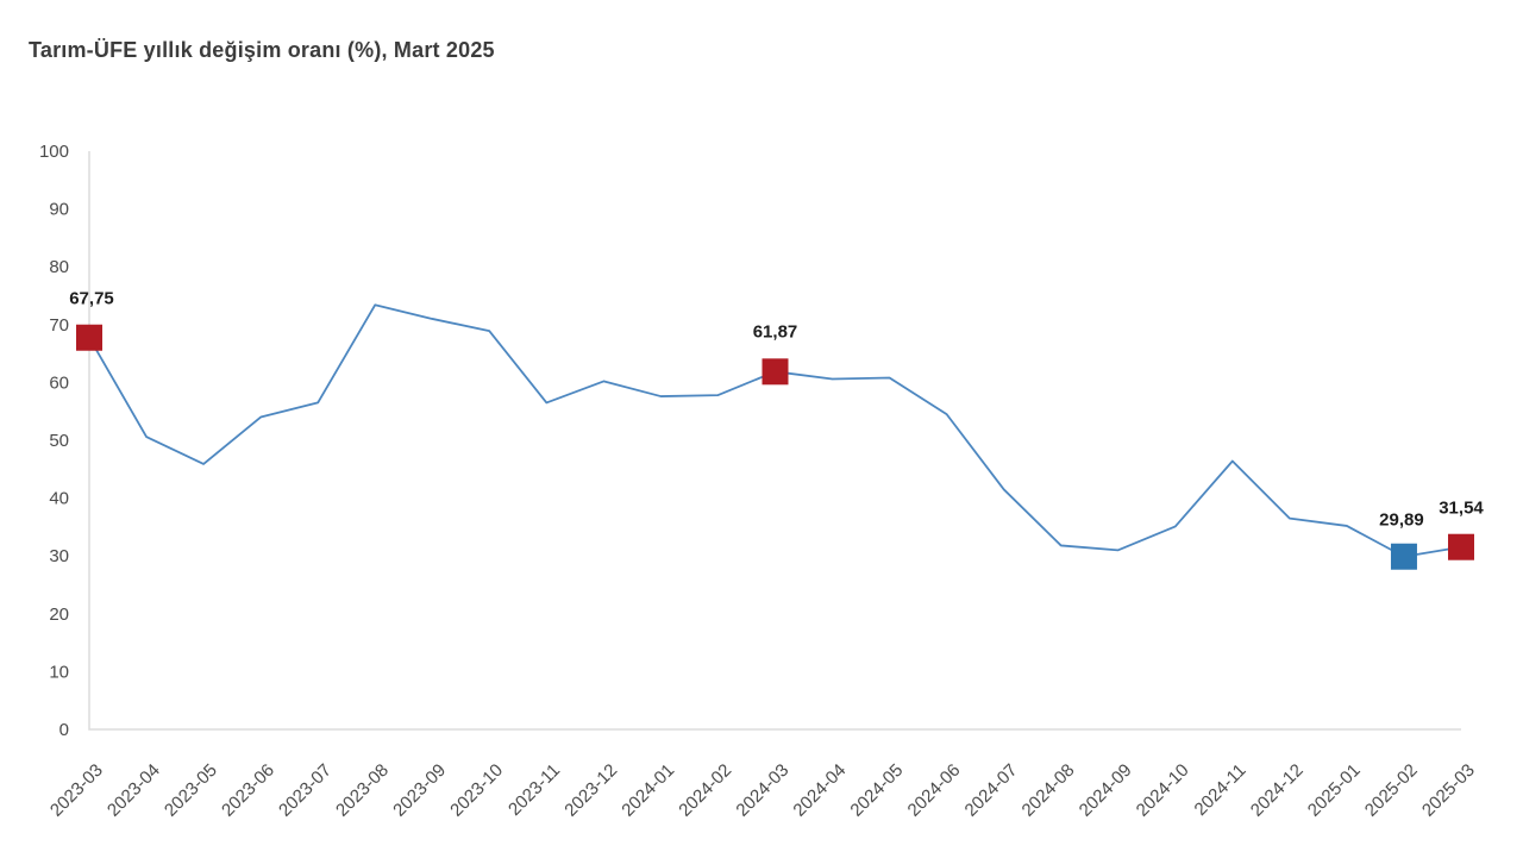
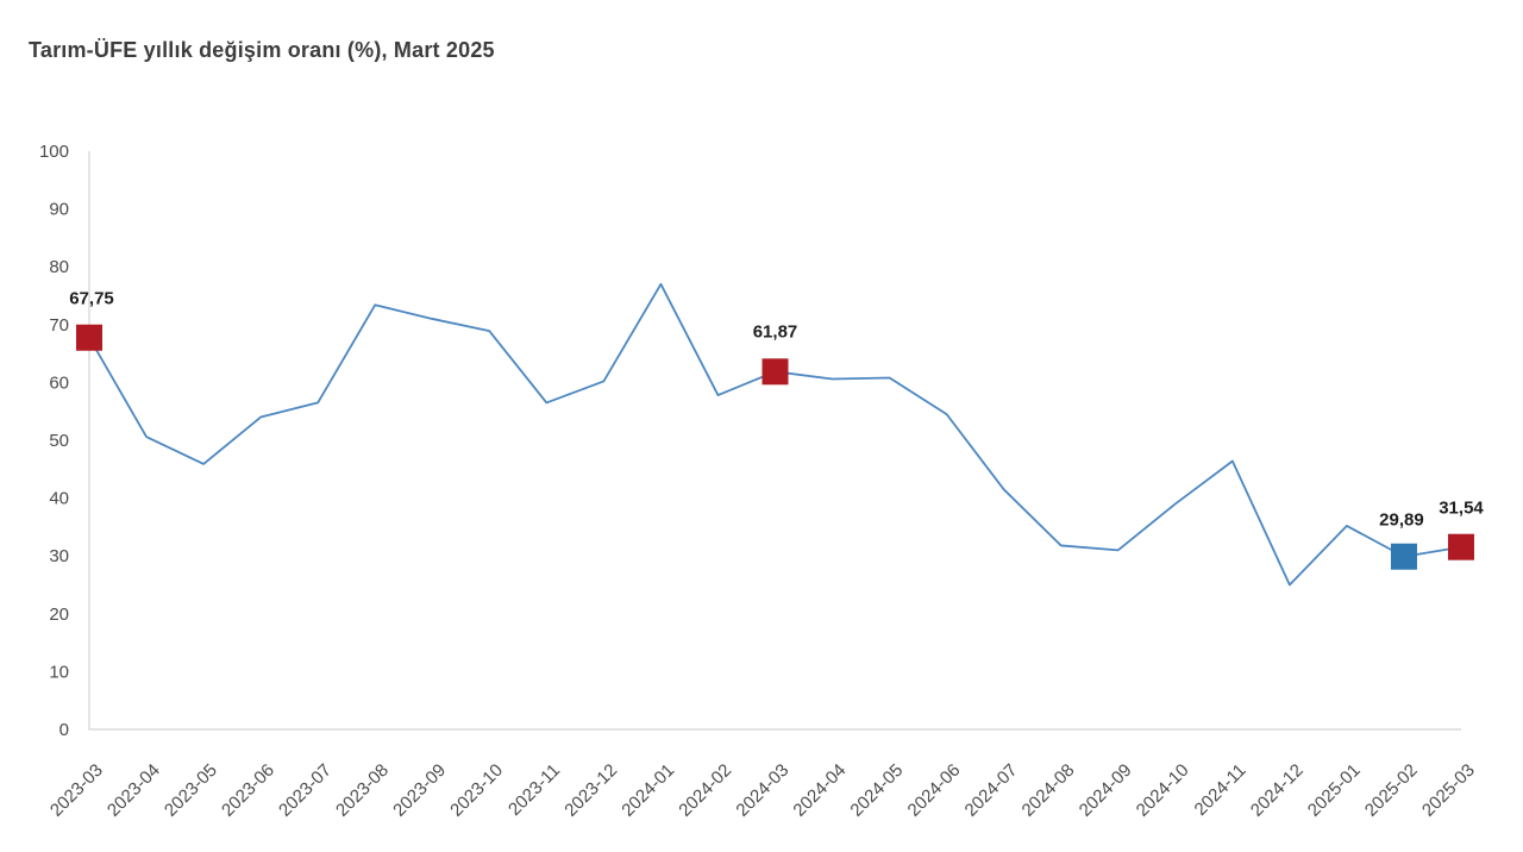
2024-01: 58 -> 77
2024-10: 35 -> 39
2024-12: 36 -> 25
